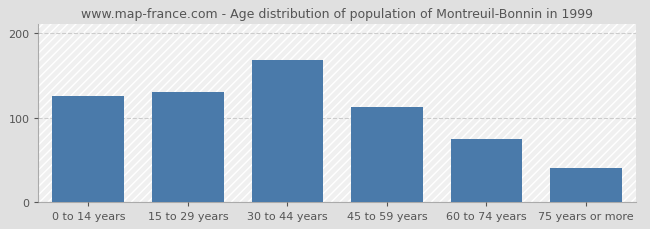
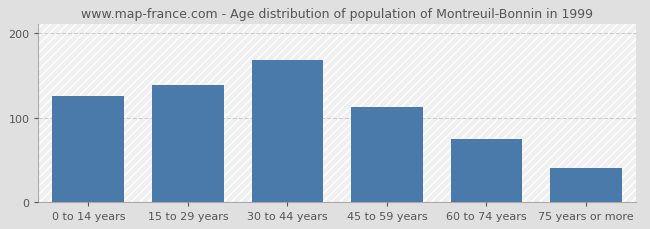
15 to 29 years: 130 -> 138
